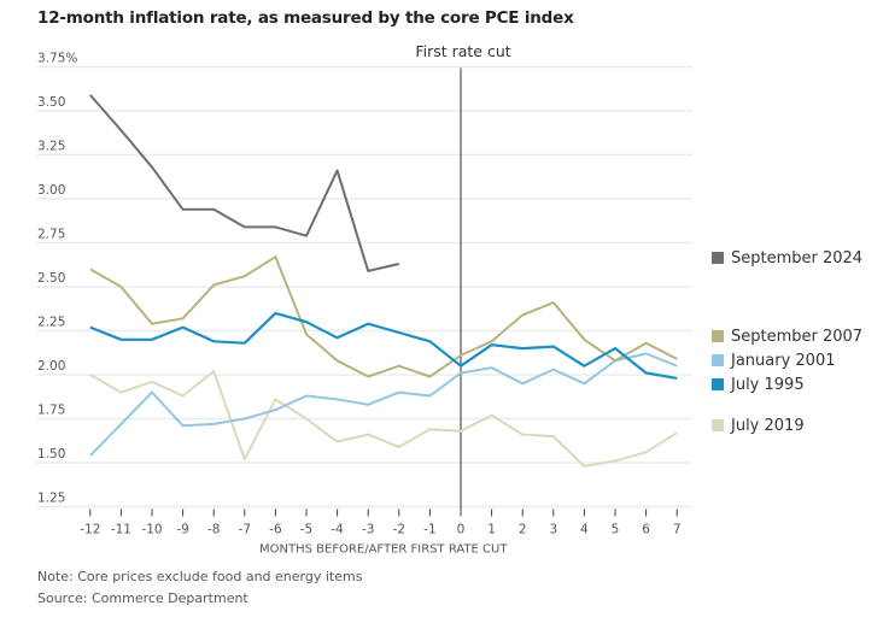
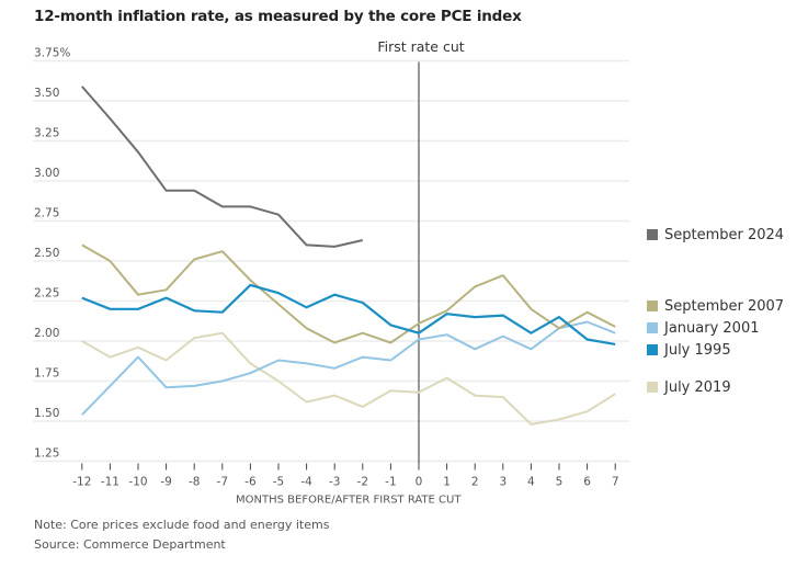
July 2019/-7: 1.52% -> 2.05%
September 2007/-6: 2.67% -> 2.38%
September 2024/-4: 3.16% -> 2.60%
July 1995/-1: 2.19% -> 2.10%
